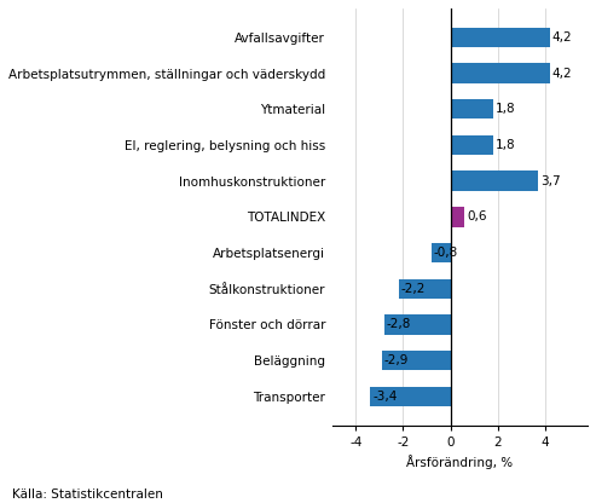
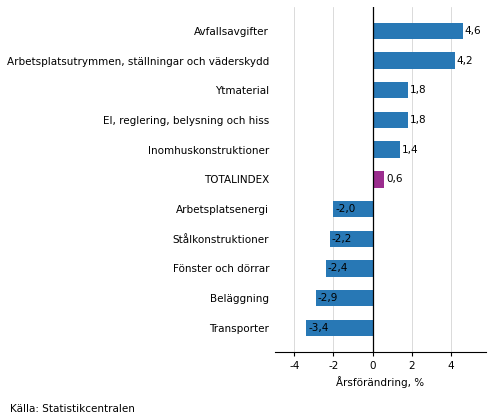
Avfallsavgifter: 4,2 -> 4,6
Inomhuskonstruktioner: 3,7 -> 1,4
Arbetsplatsenergi: -0,8 -> -2,0
Fönster och dörrar: -2,8 -> -2,4
